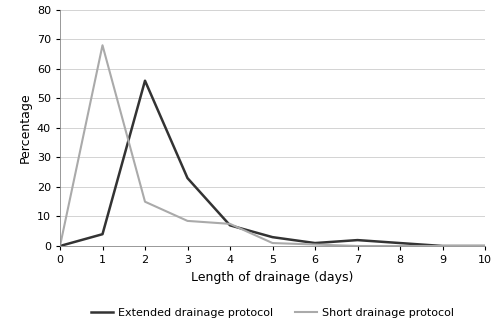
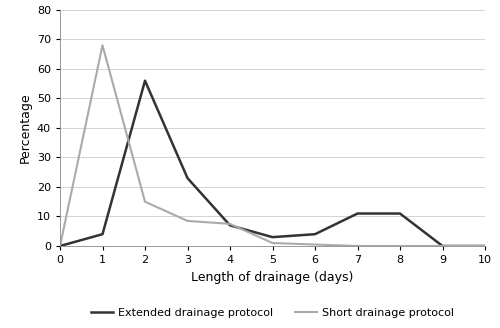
Extended drainage protocol/6: 1 -> 4
Extended drainage protocol/7: 2 -> 11
Extended drainage protocol/8: 1 -> 11
